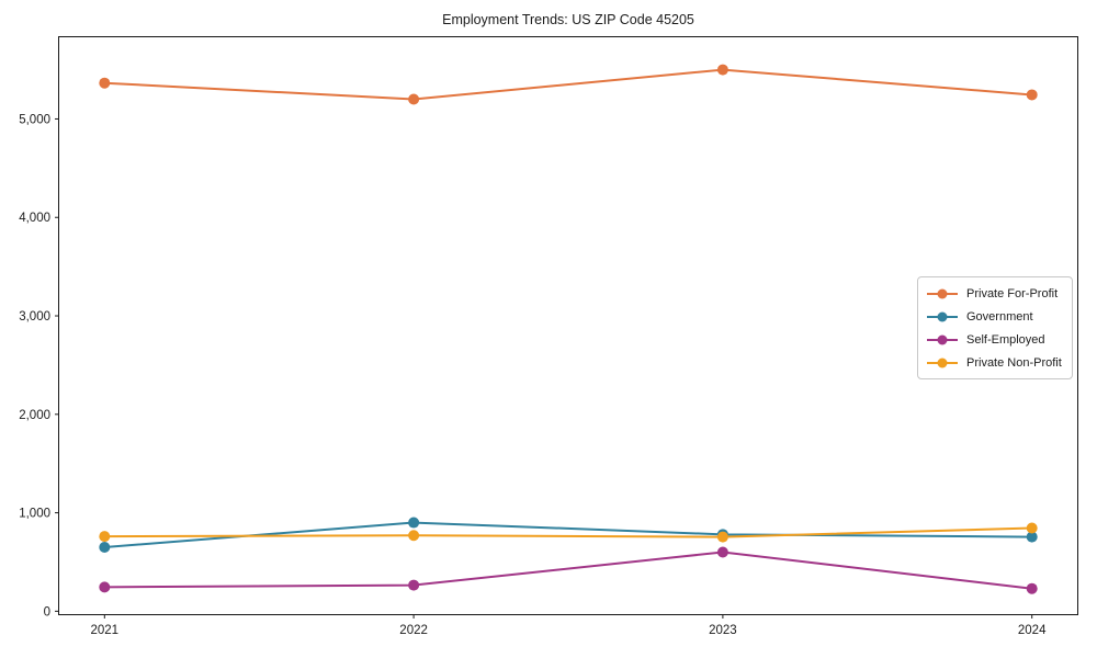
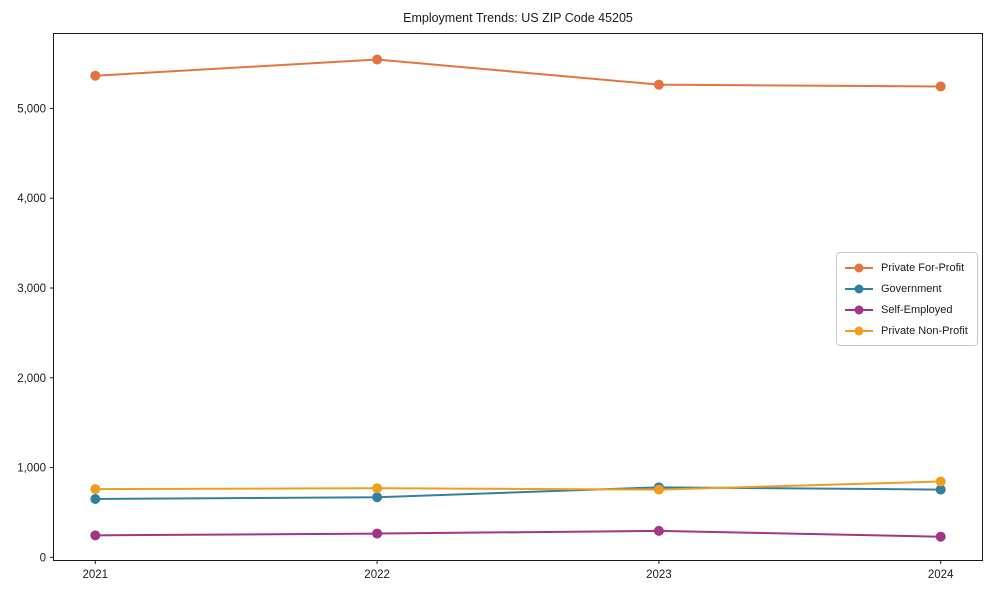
Private For-Profit/2022: 5200 -> 5500
Government/2022: 900 -> 700
Private For-Profit/2023: 5500 -> 5300
Self-Employed/2023: 600 -> 300
